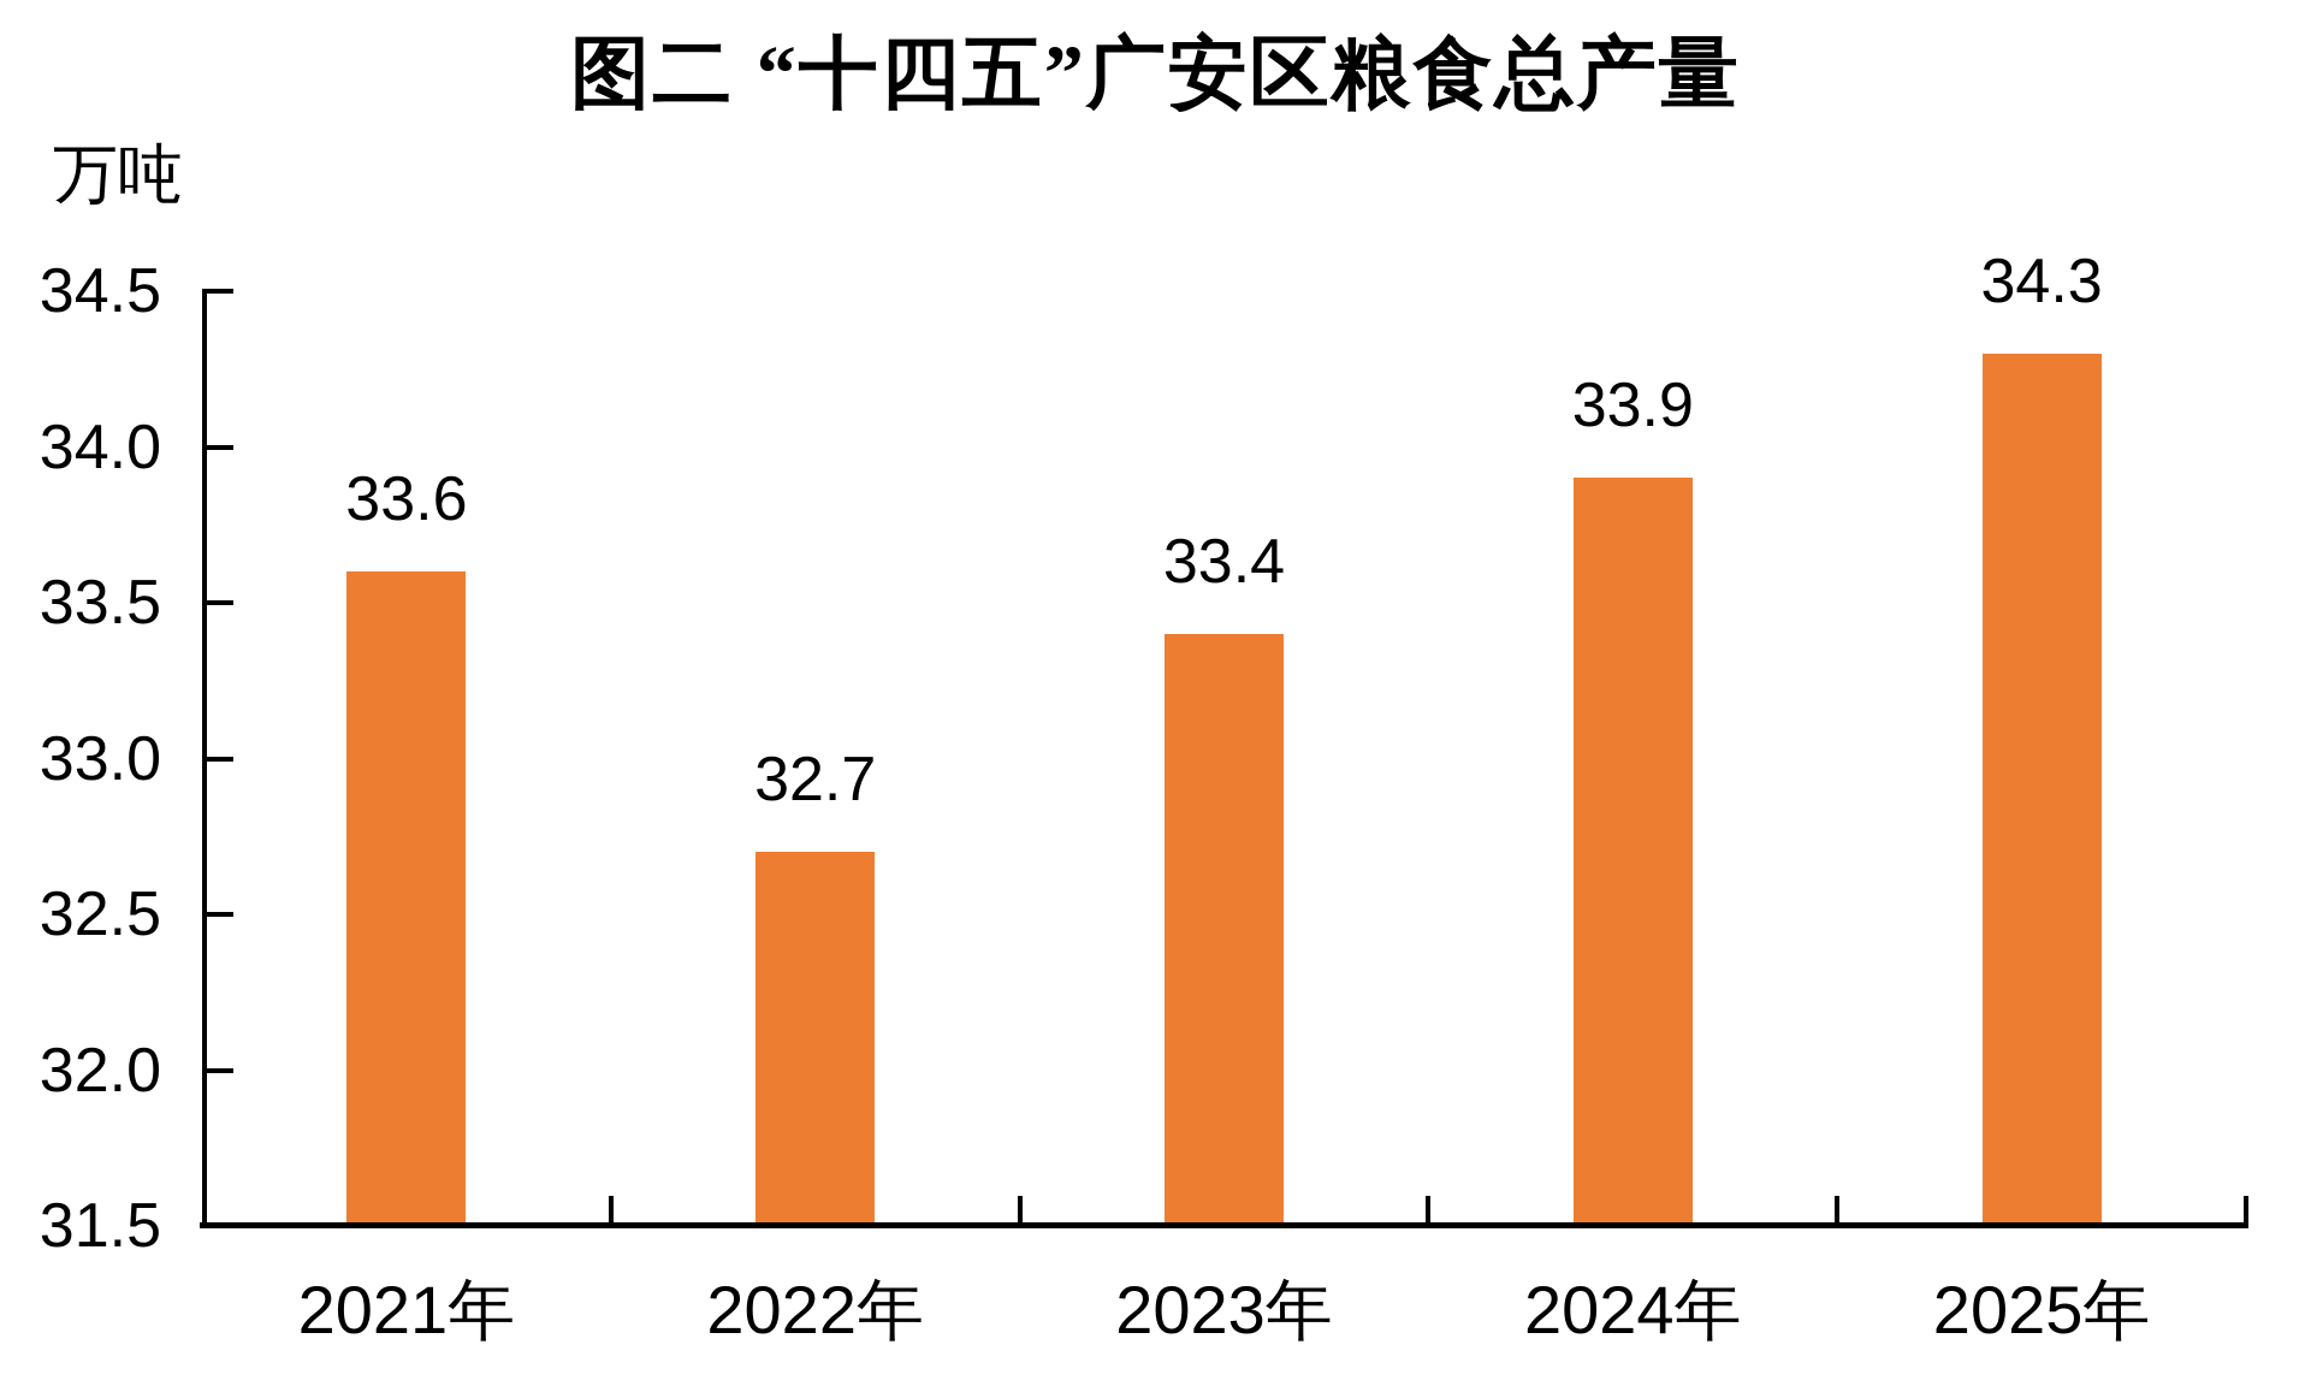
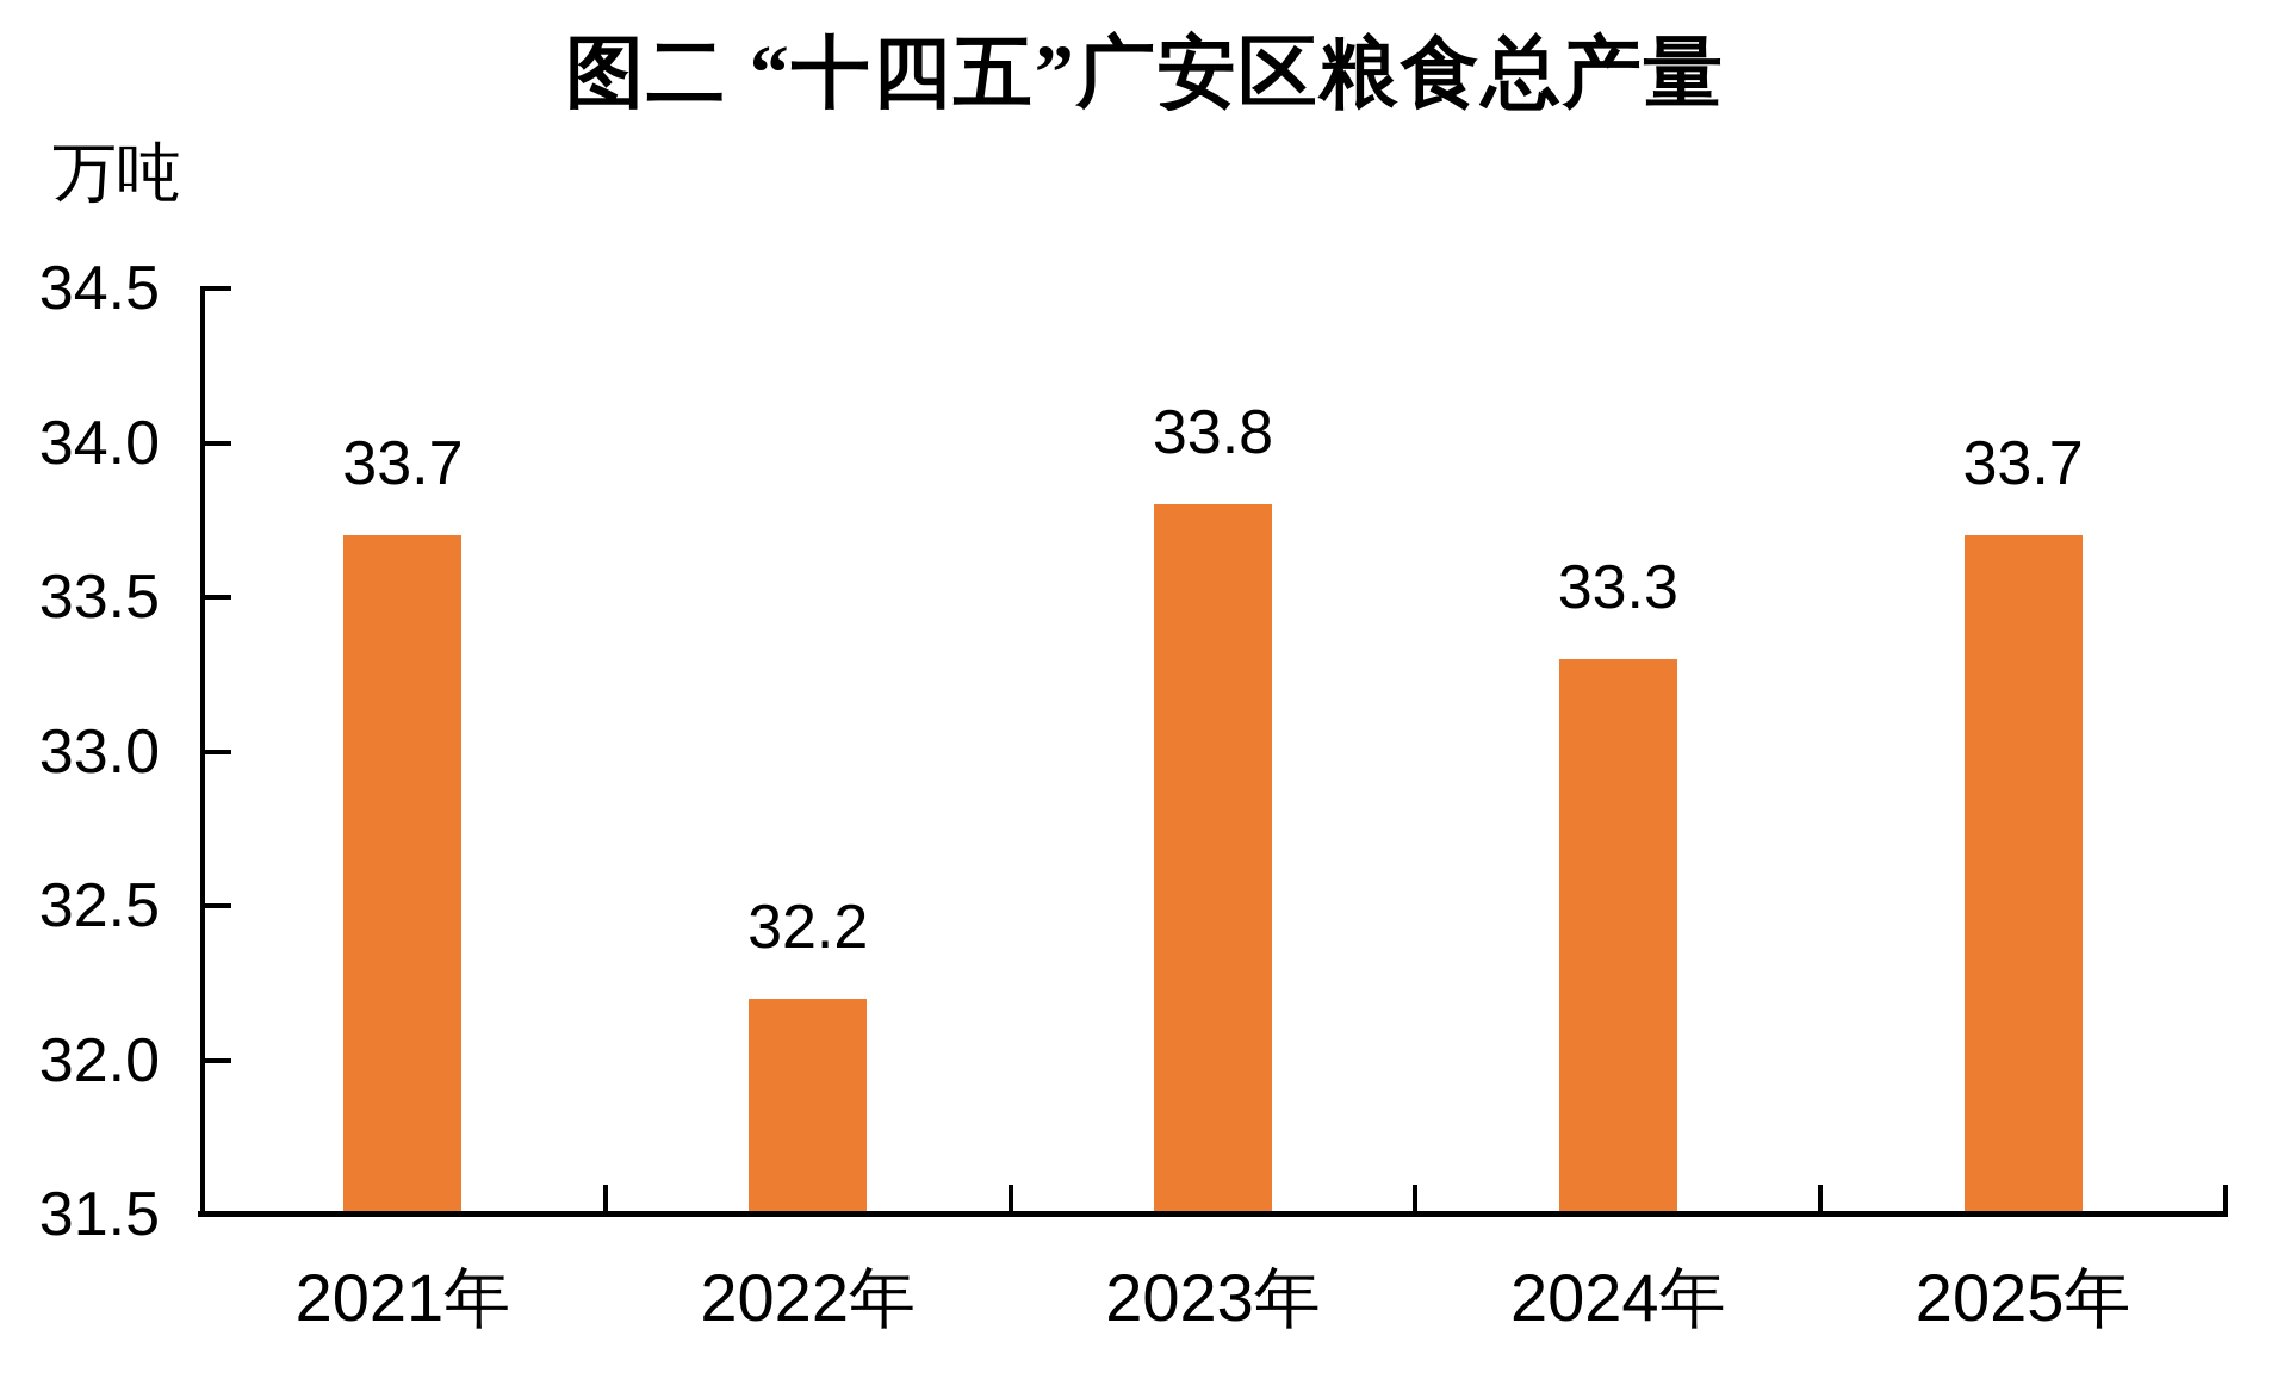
2021年: 33.6 -> 33.7
2022年: 32.7 -> 32.2
2023年: 33.4 -> 33.8
2024年: 33.9 -> 33.3
2025年: 34.3 -> 33.7
